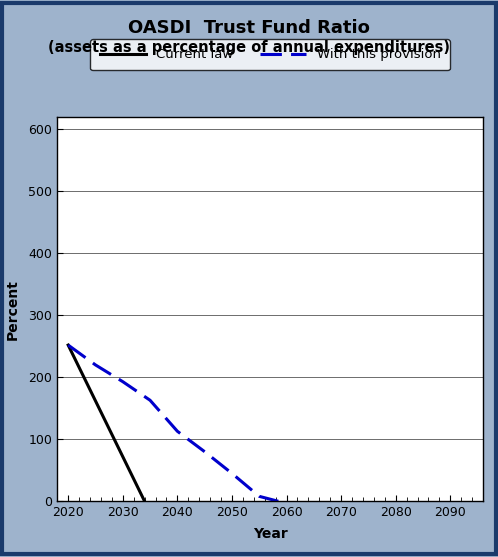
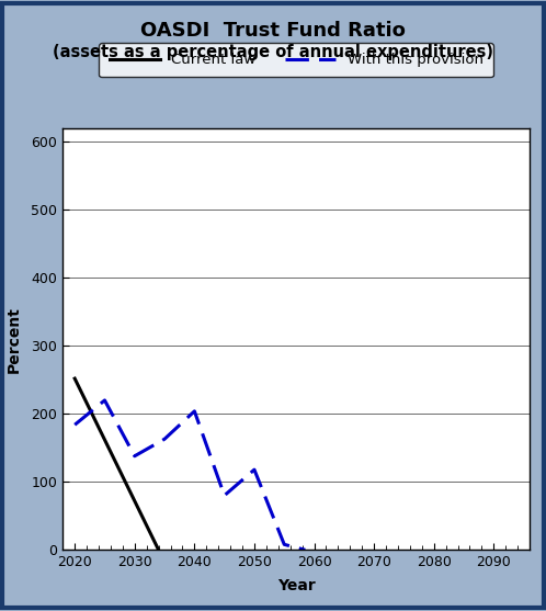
2020: 252 -> 184
2030: 193 -> 138
2040: 113 -> 204
2050: 45 -> 118
